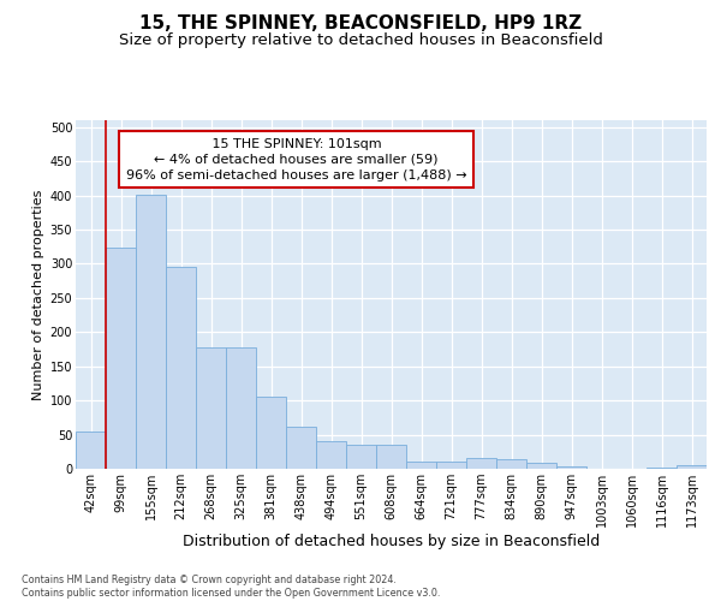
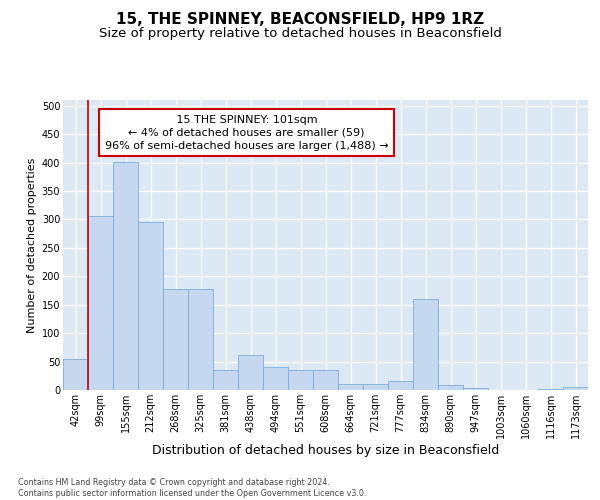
99sqm: 323 -> 306
381sqm: 106 -> 36
834sqm: 14 -> 160
